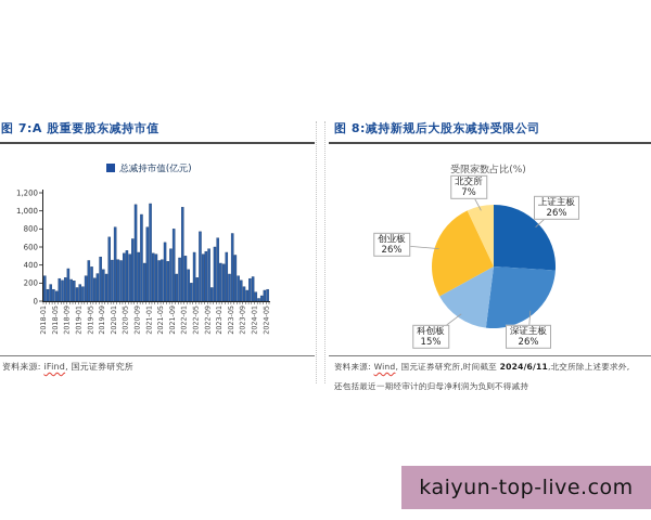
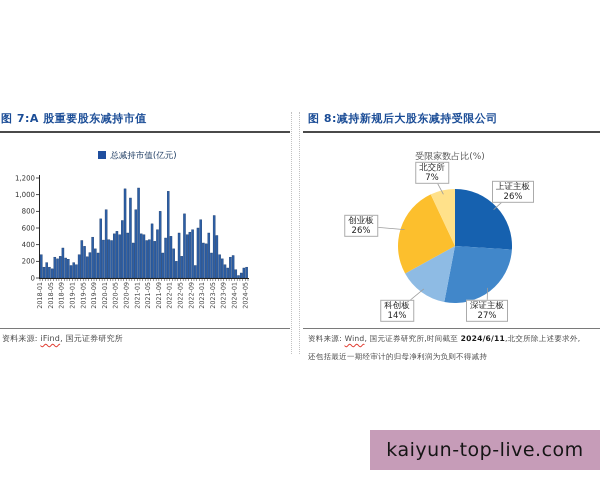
受限家数占比(%)/深证主板: 26% -> 27%
受限家数占比(%)/科创板: 15% -> 14%
